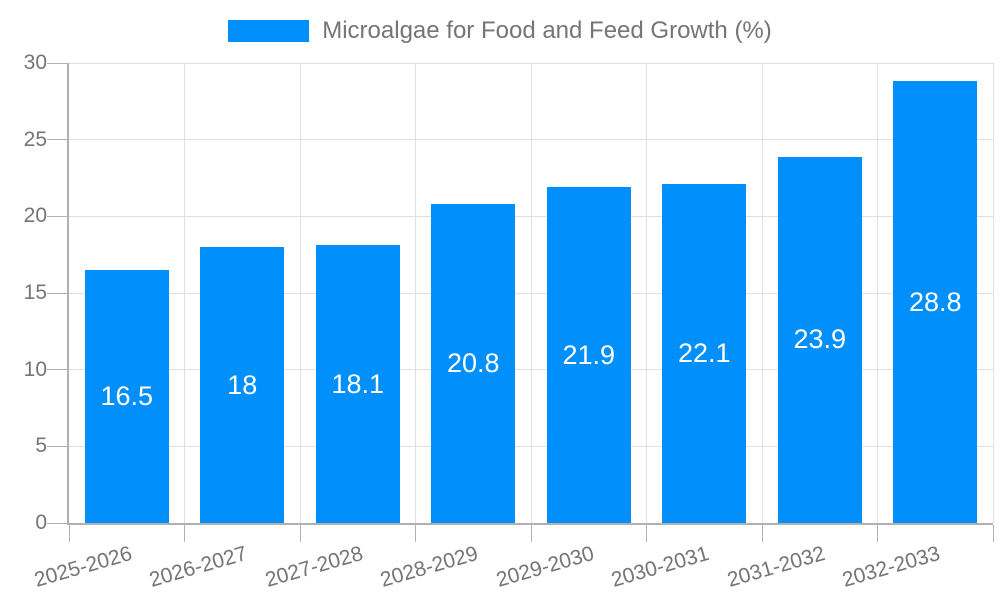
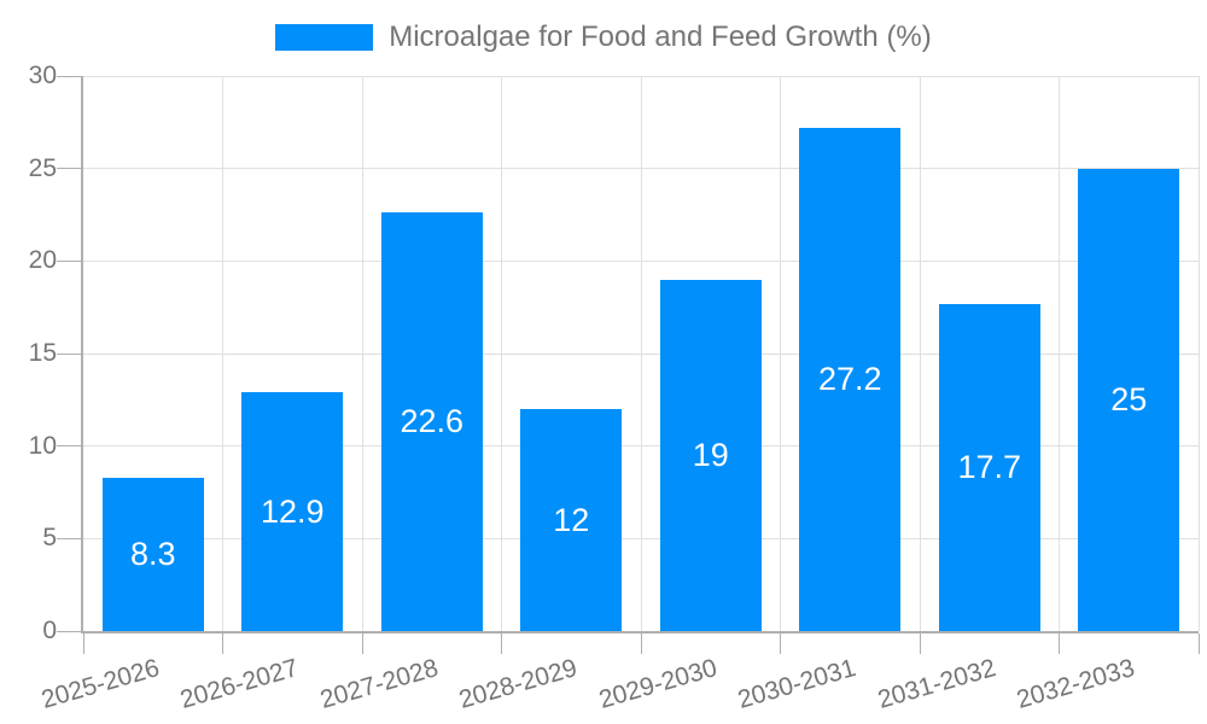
2025-2026: 16.5 -> 8.3
2026-2027: 18 -> 12.9
2027-2028: 18.1 -> 22.6
2028-2029: 20.8 -> 12
2029-2030: 21.9 -> 19
2030-2031: 22.1 -> 27.2
2031-2032: 23.9 -> 17.7
2032-2033: 28.8 -> 25
